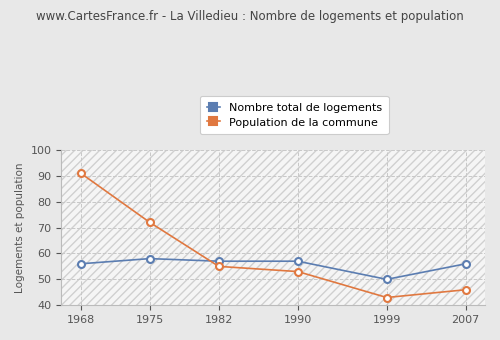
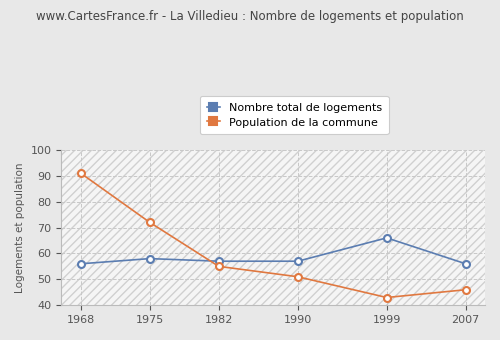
Population de la commune/1990: 53 -> 51
Nombre total de logements/1999: 50 -> 66
